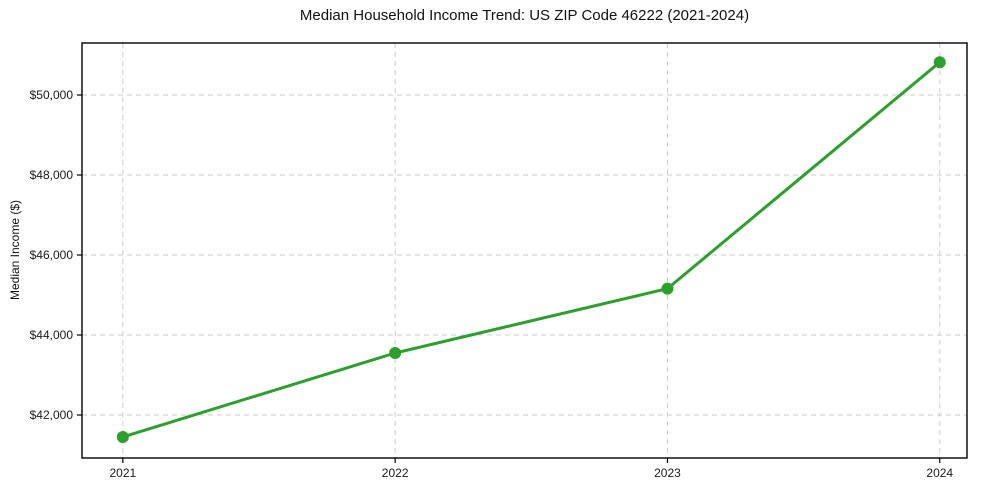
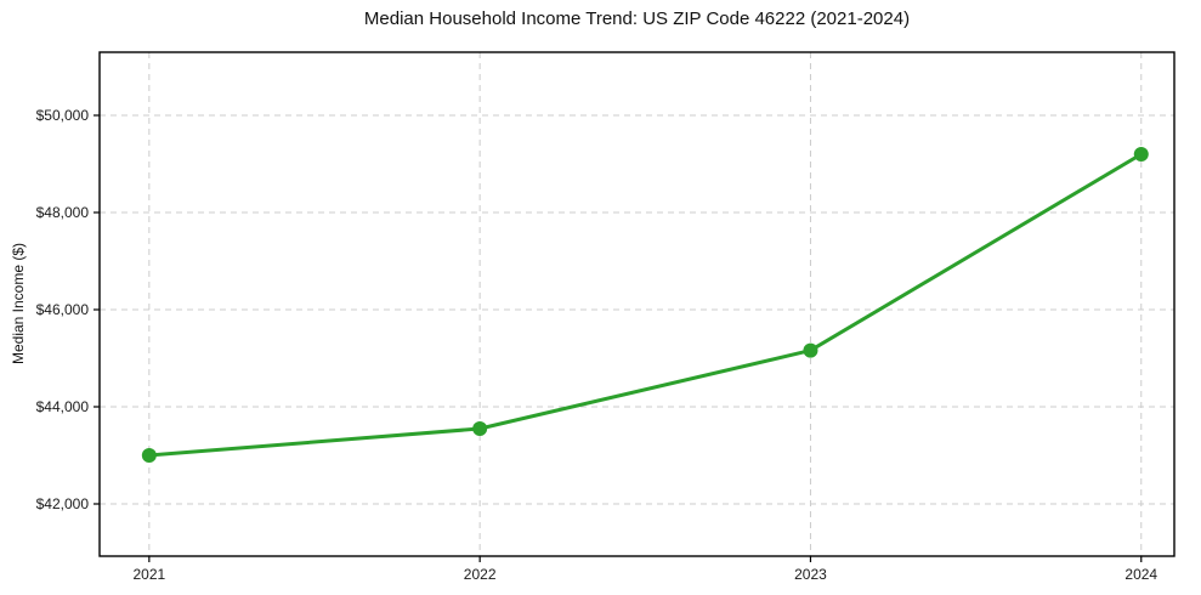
2021: $41400 -> $43000
2024: $50800 -> $49200
